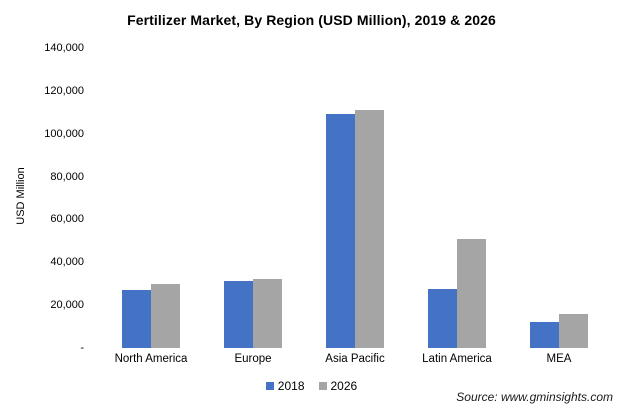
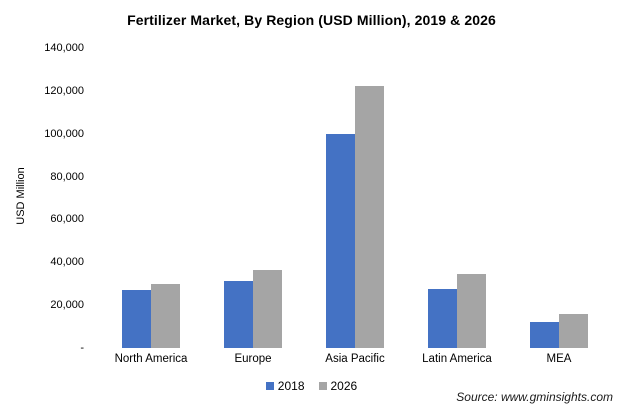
2026/Europe: 32000 -> 36000
2018/Asia Pacific: 109000 -> 100000
2026/Asia Pacific: 111000 -> 122000
2026/Latin America: 51000 -> 34000
